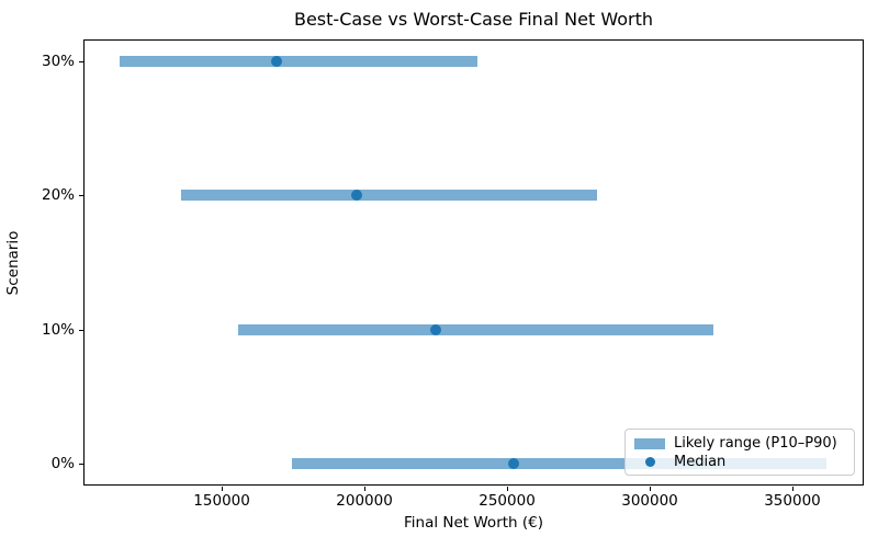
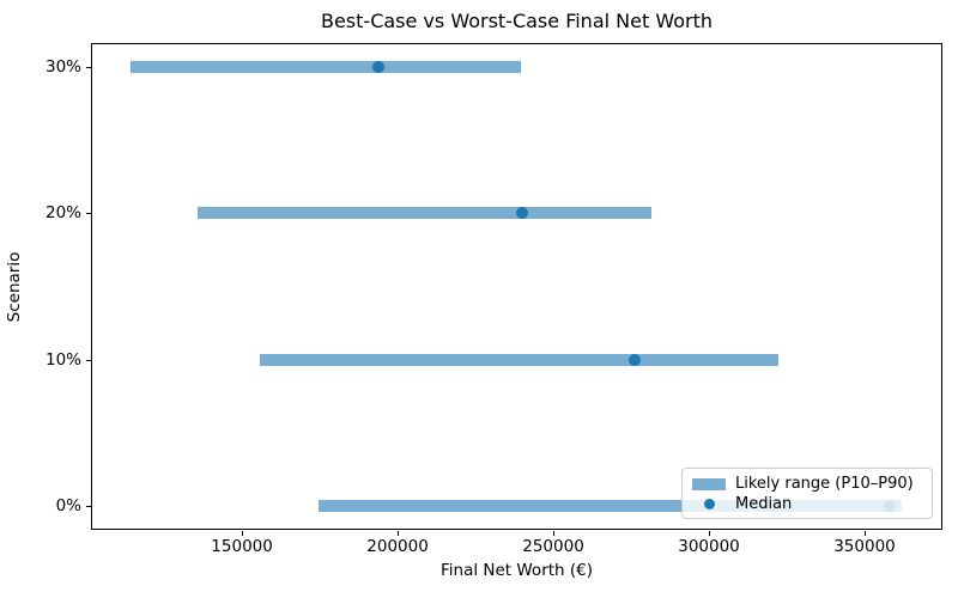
Median/0%: 252000 -> 358000
Median/10%: 225000 -> 276000
Median/20%: 197000 -> 240000
Median/30%: 169000 -> 194000
